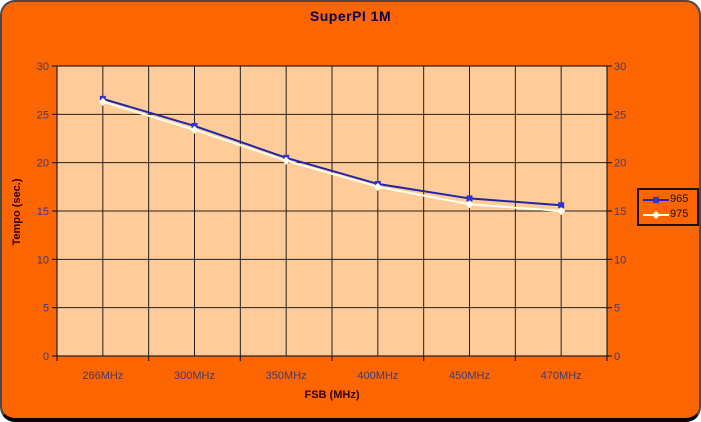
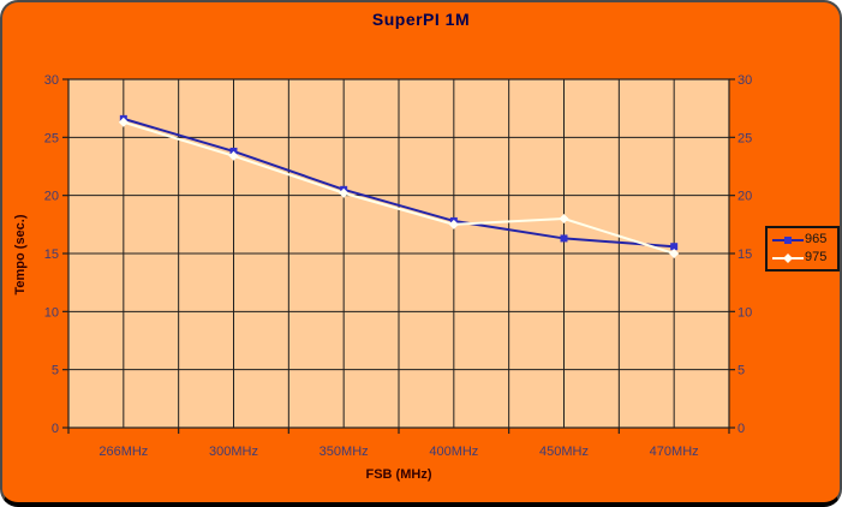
975/450MHz: 16 -> 18
